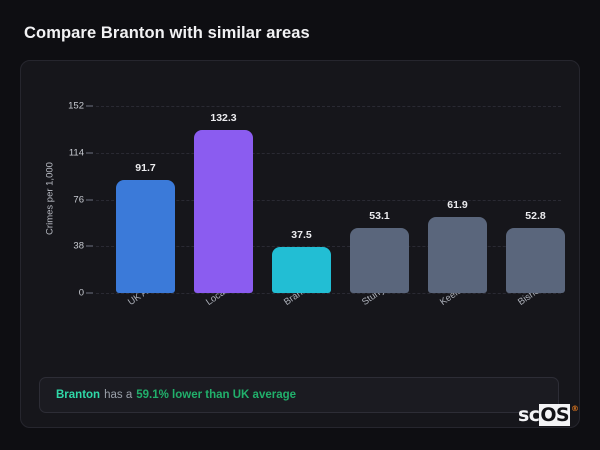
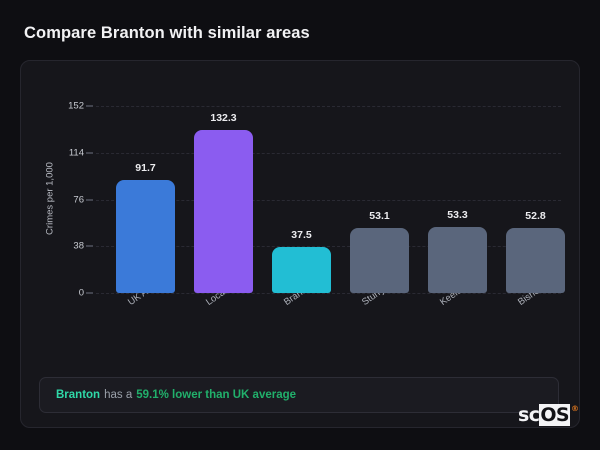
Keele: 61.9 -> 53.3
